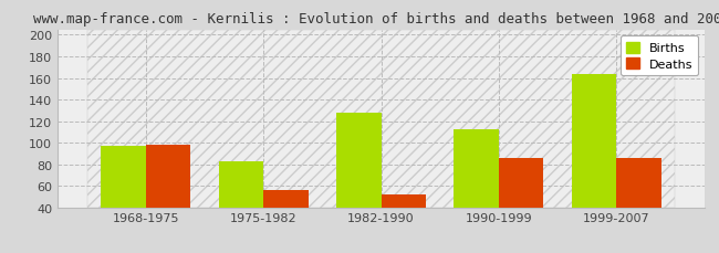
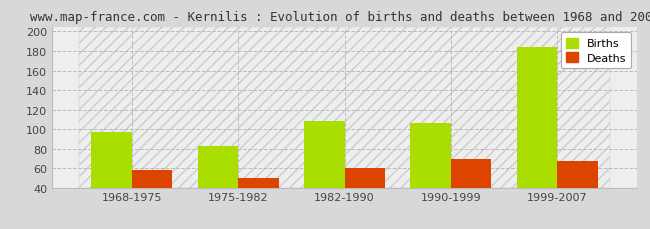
Deaths/1968-1975: 98 -> 58
Deaths/1975-1982: 56 -> 50
Births/1982-1990: 128 -> 108
Deaths/1982-1990: 52 -> 60
Births/1990-1999: 112 -> 106
Deaths/1990-1999: 86 -> 69
Births/1999-2007: 164 -> 184
Deaths/1999-2007: 86 -> 67
